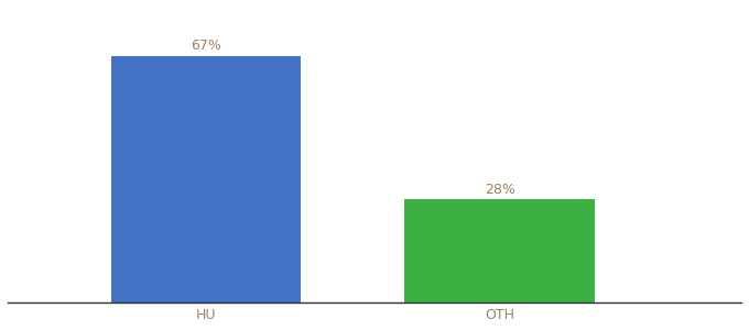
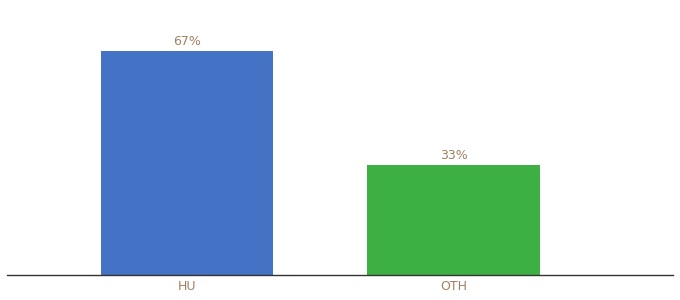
OTH: 28% -> 33%
